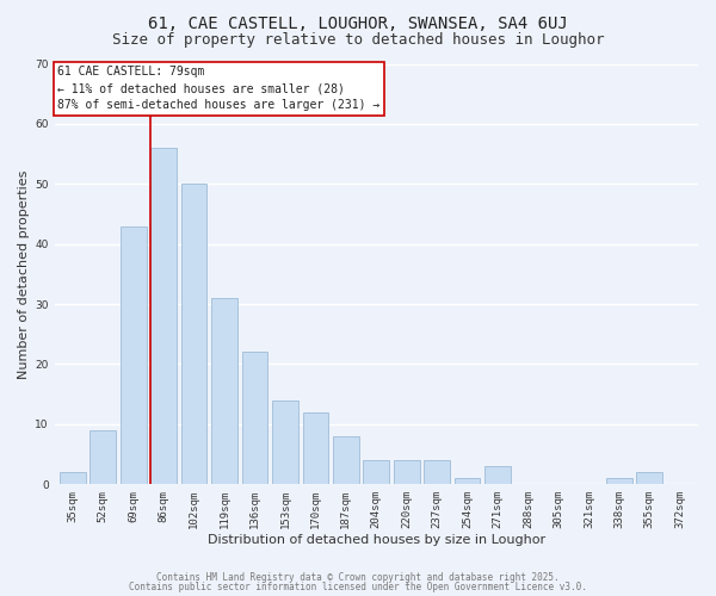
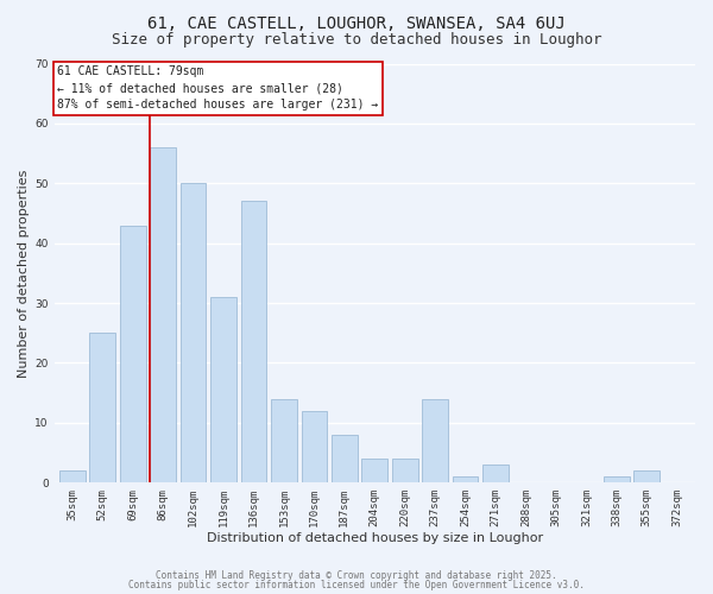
52sqm: 9 -> 25
136sqm: 22 -> 47
237sqm: 4 -> 14
